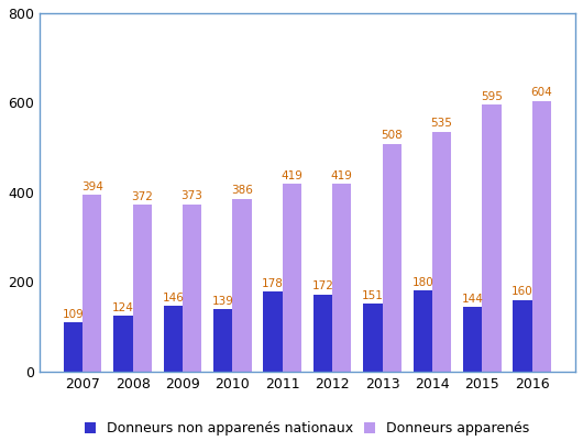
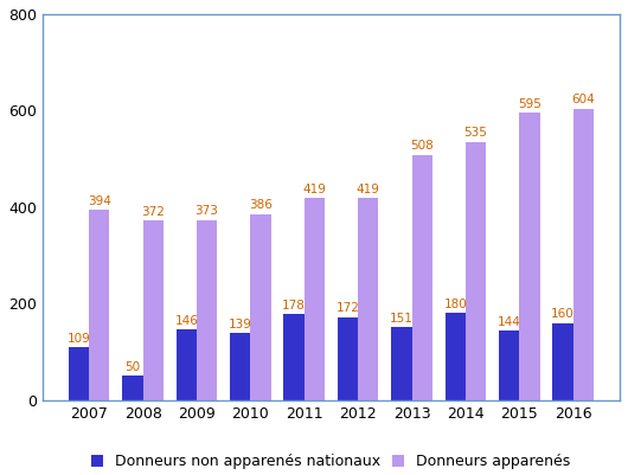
Donneurs non apparenés nationaux/2008: 124 -> 50
